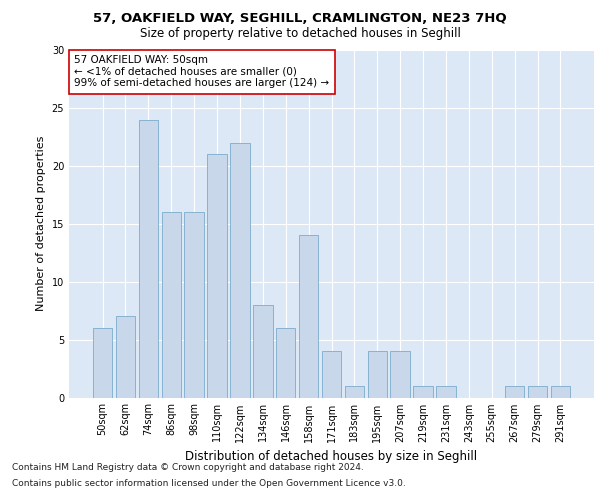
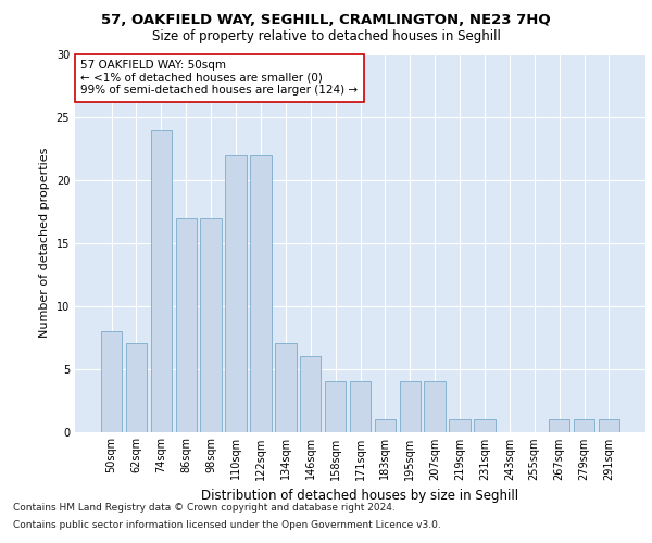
50sqm: 6 -> 8
86sqm: 16 -> 17
98sqm: 16 -> 17
110sqm: 21 -> 22
134sqm: 8 -> 7
158sqm: 14 -> 4
